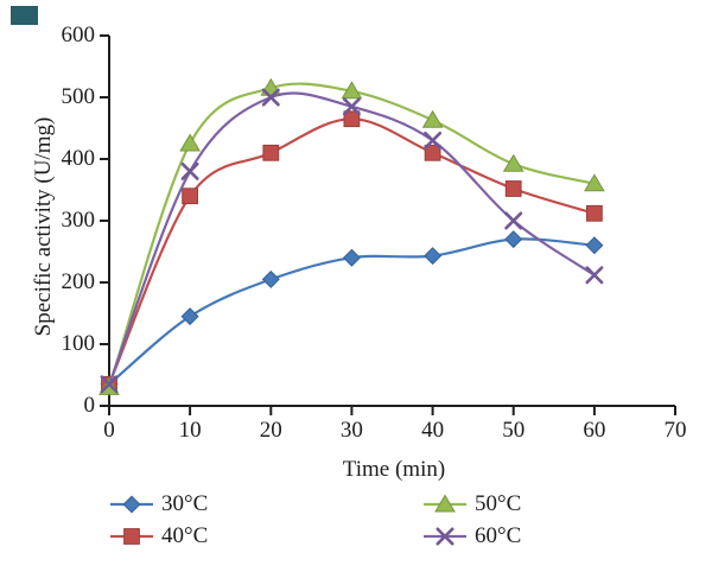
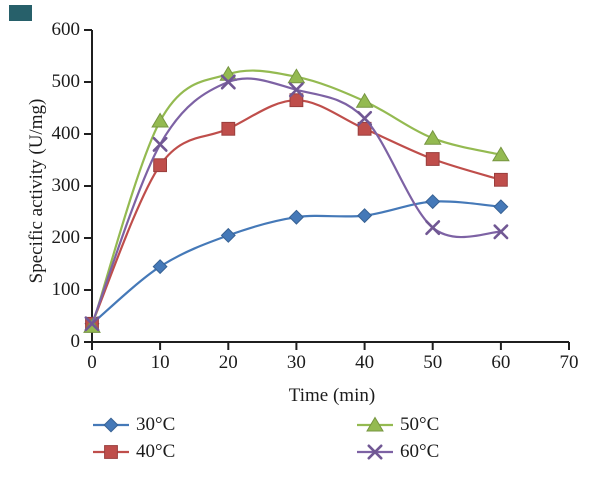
60°C/50: 300 -> 220
